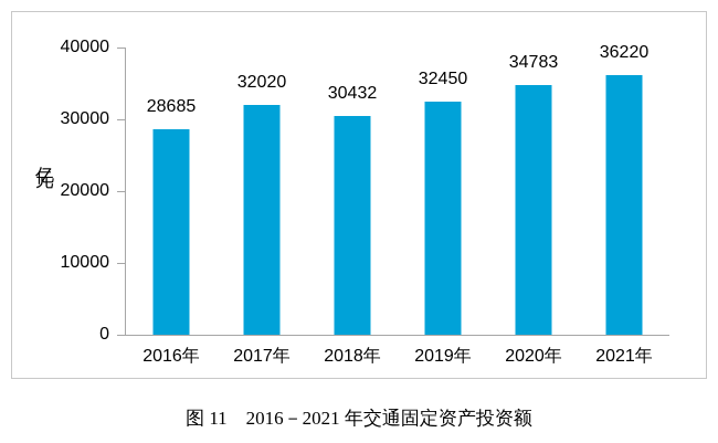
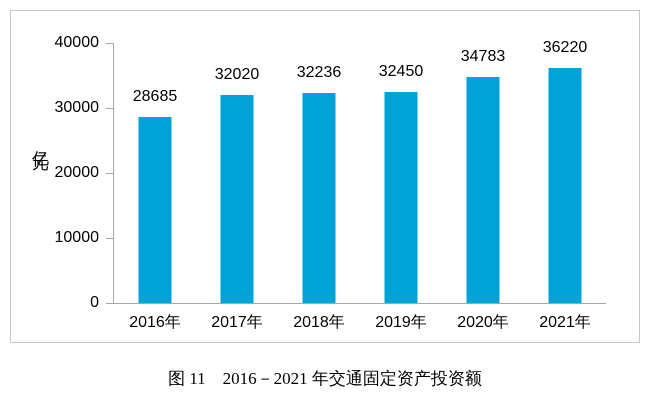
2018年: 30432 -> 32236
